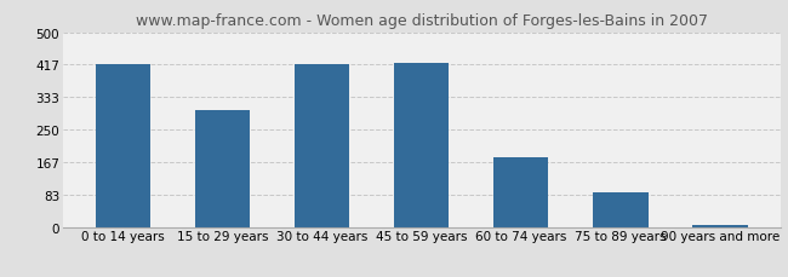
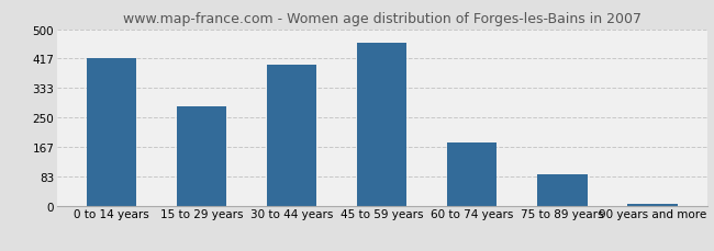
15 to 29 years: 300 -> 280
30 to 44 years: 419 -> 400
45 to 59 years: 421 -> 460
